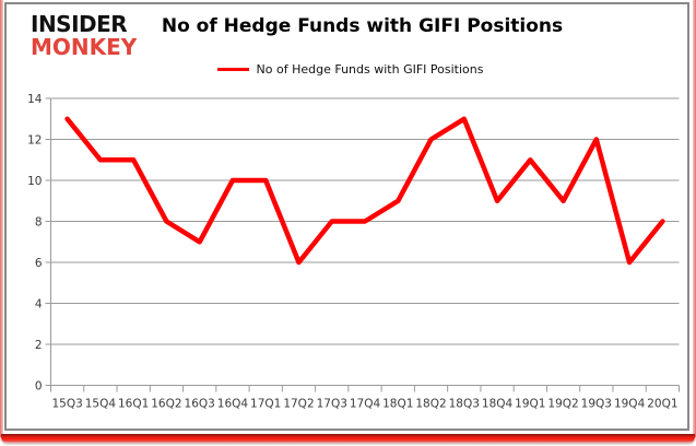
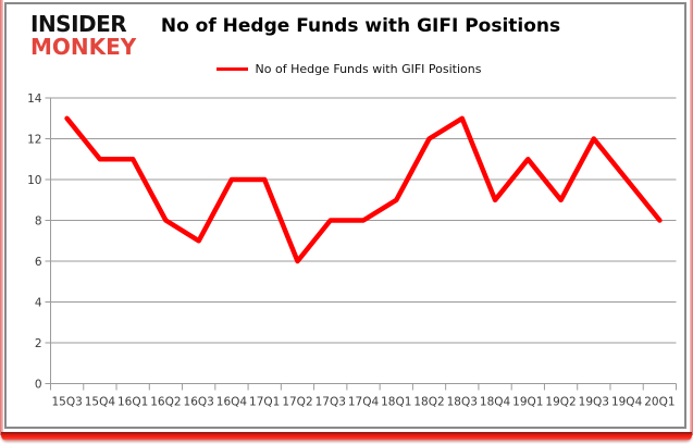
19Q4: 6 -> 10
